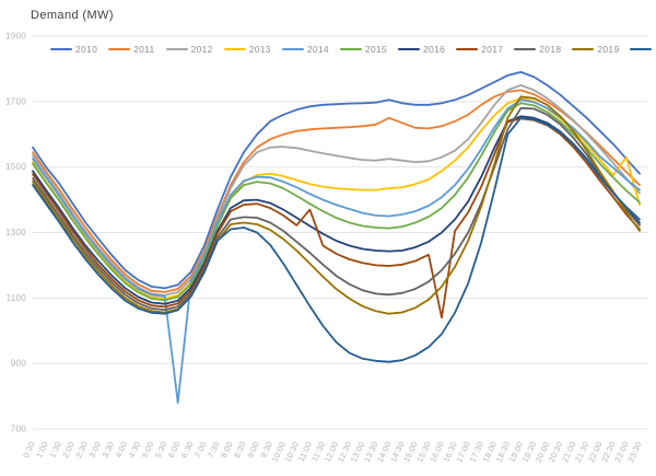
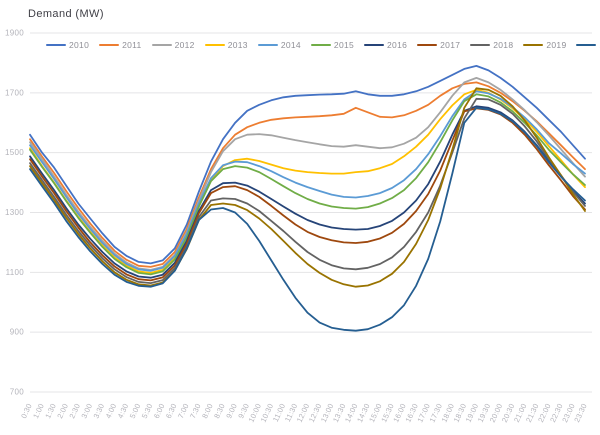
2014/6:00: 780 -> 1120
2017/11:00: 1370 -> 1290
2017/16:00: 1040 -> 1260
2013/23:00: 1530 -> 1430
